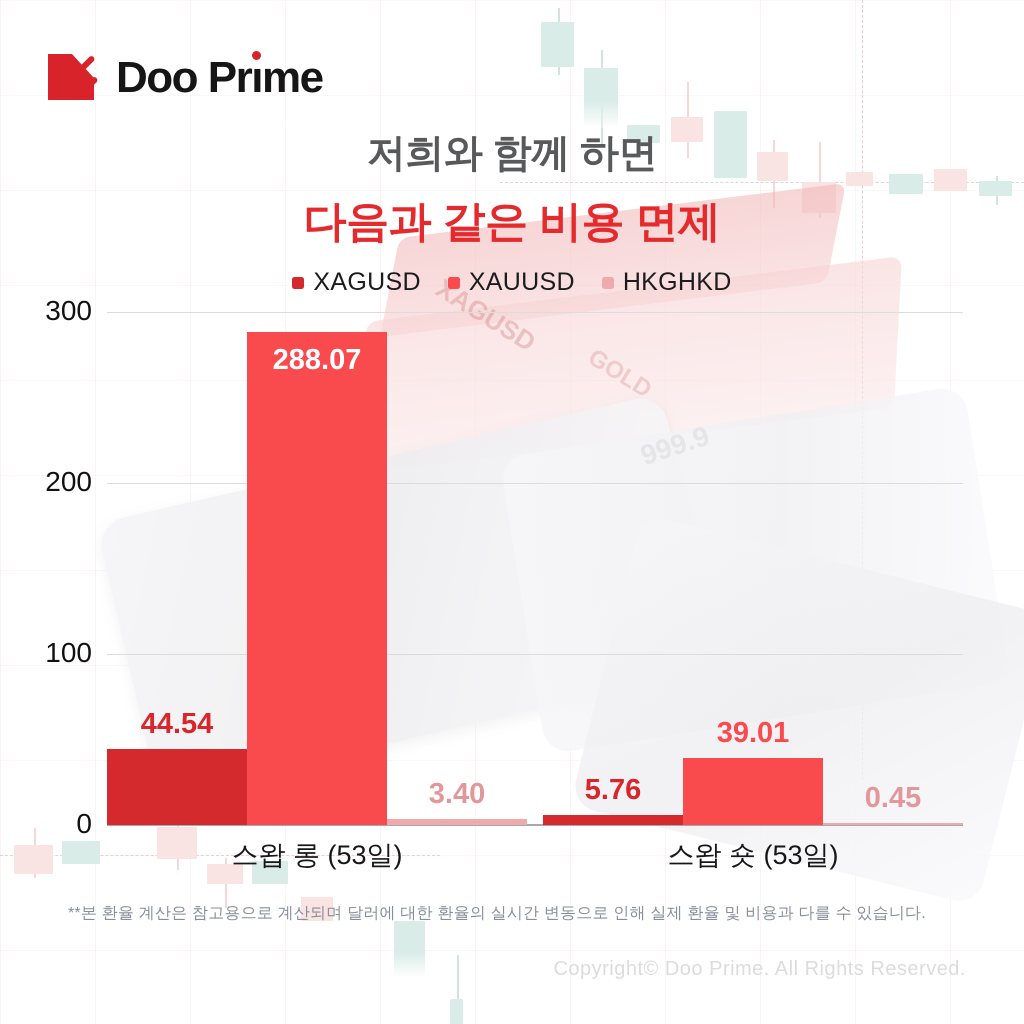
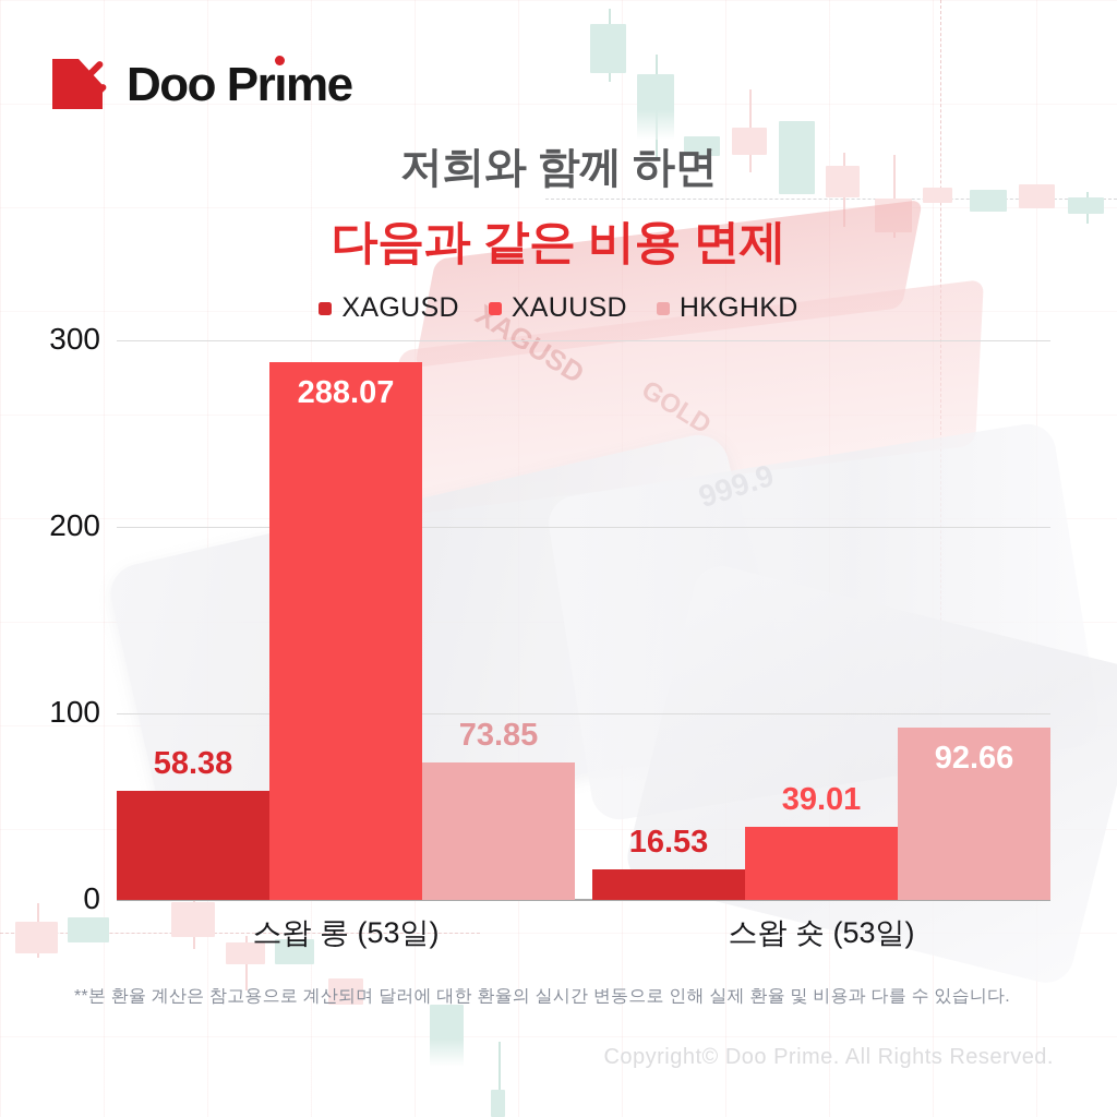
XAGUSD/스왑 롱 (53일): 44.54 -> 58.38
HKGHKD/스왑 롱 (53일): 3.40 -> 73.85
XAGUSD/스왑 숏 (53일): 5.76 -> 16.53
HKGHKD/스왑 숏 (53일): 0.45 -> 92.66
